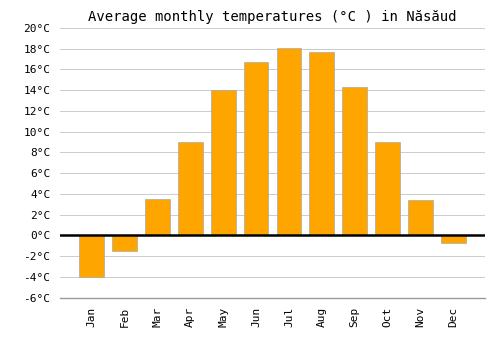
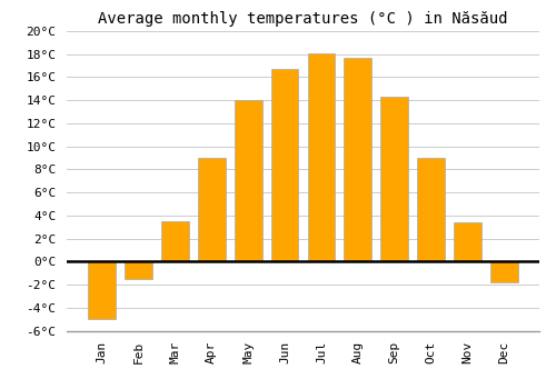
Jan: -4.0°C -> -5.0°C
Dec: -0.7°C -> -1.8°C
